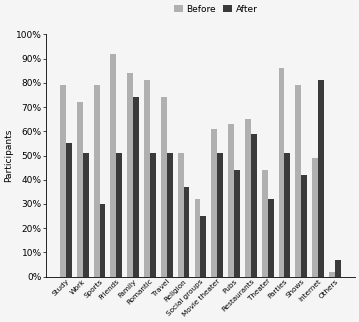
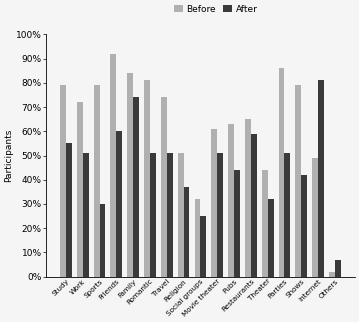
After/Friends: 51% -> 60%
